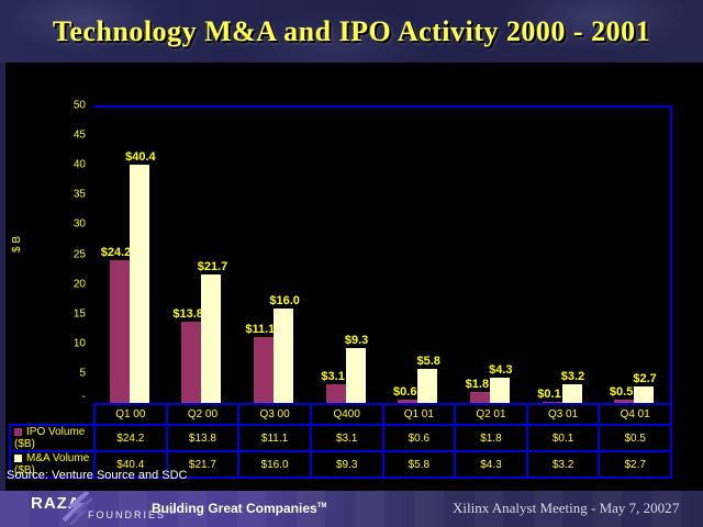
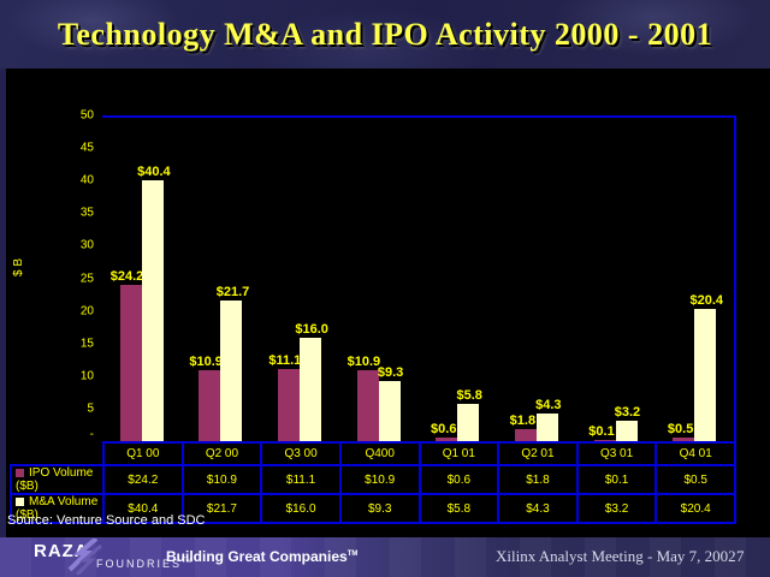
IPO Volume ($B)/Q2 00: $13.8 -> $10.9
IPO Volume ($B)/Q400: $3.1 -> $10.9
M&A Volume ($B)/Q4 01: $2.7 -> $20.4
